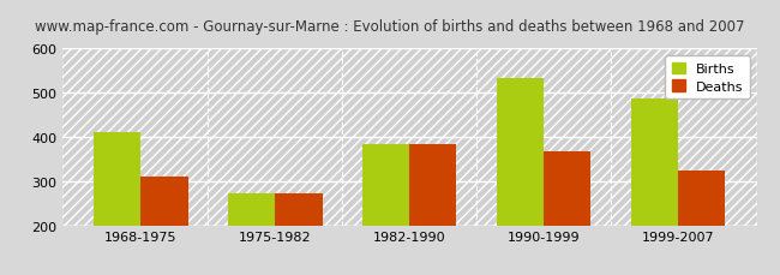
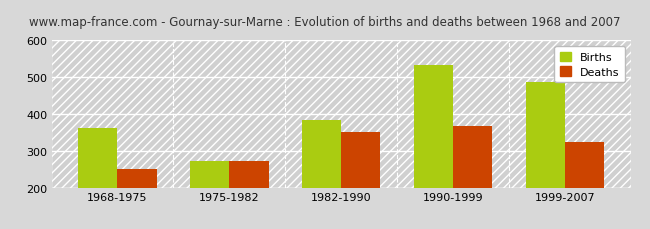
Births/1968-1975: 410 -> 362
Deaths/1968-1975: 310 -> 250
Deaths/1982-1990: 385 -> 350
